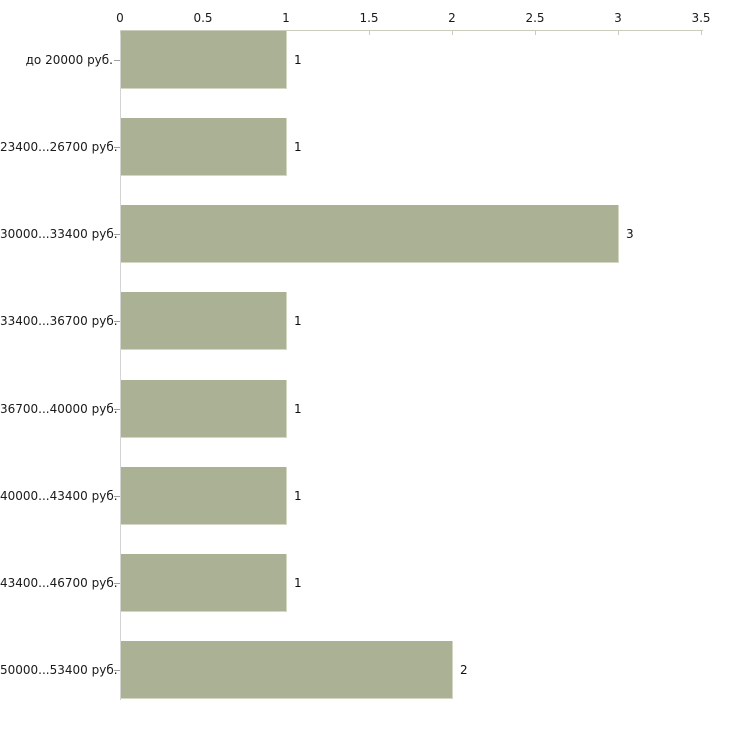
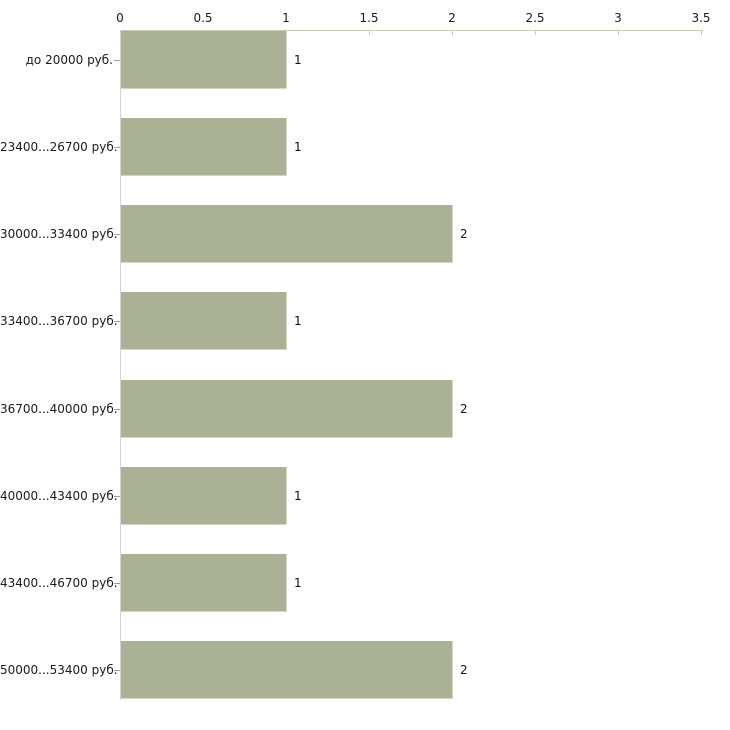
30000...33400 руб.: 3 -> 2
36700...40000 руб.: 1 -> 2
